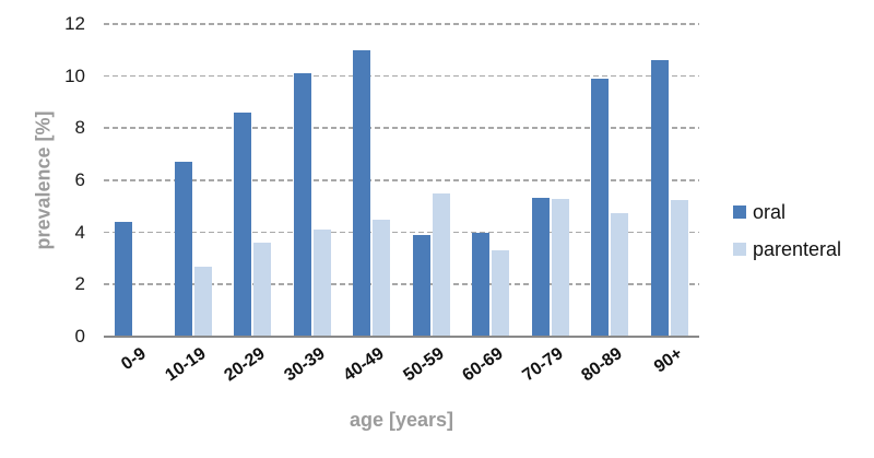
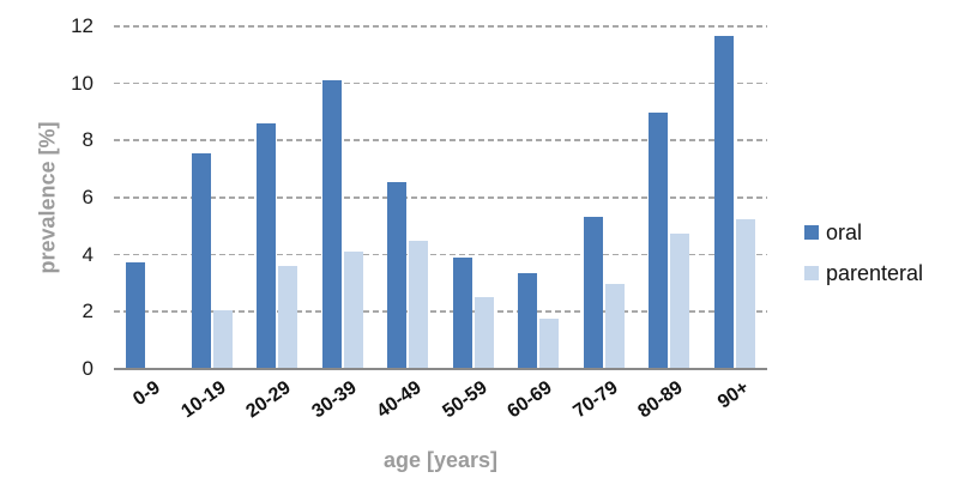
oral/0-9: 4.4 -> 3.8
oral/10-19: 6.7 -> 7.5
parenteral/10-19: 2.7 -> 2.0
oral/40-49: 11.0 -> 6.5
parenteral/50-59: 5.5 -> 2.5
oral/60-69: 4.0 -> 3.4
parenteral/60-69: 3.3 -> 1.8
parenteral/70-79: 5.3 -> 3.0
oral/80-89: 9.9 -> 9.0
oral/90+: 10.6 -> 11.7
